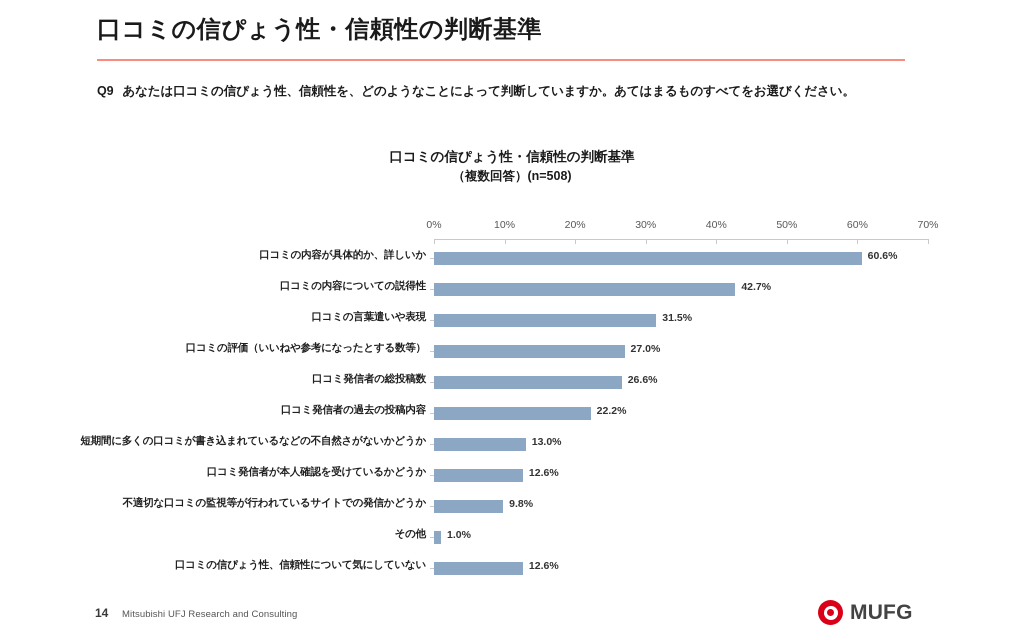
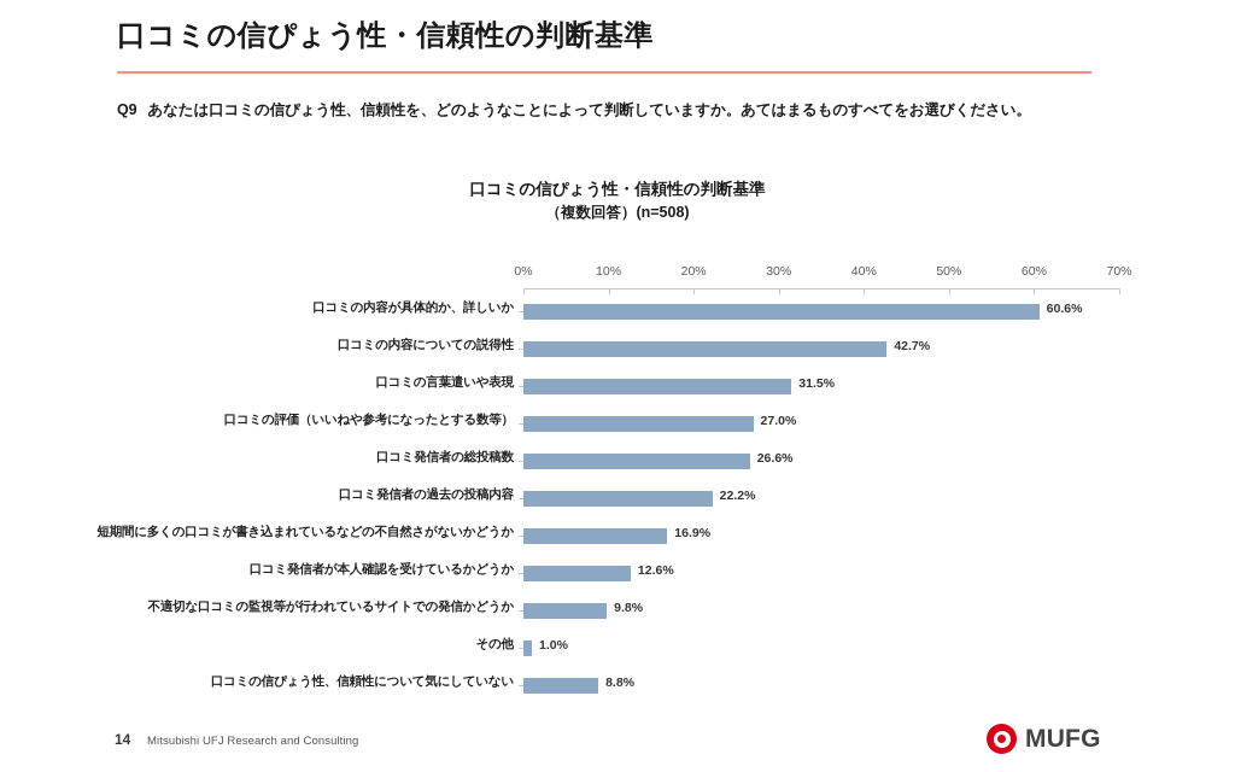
短期間に多くの口コミが書き込まれているなどの不自然さがないかどうか: 13.0% -> 16.9%
口コミの信ぴょう性、信頼性について気にしていない: 12.6% -> 8.8%
